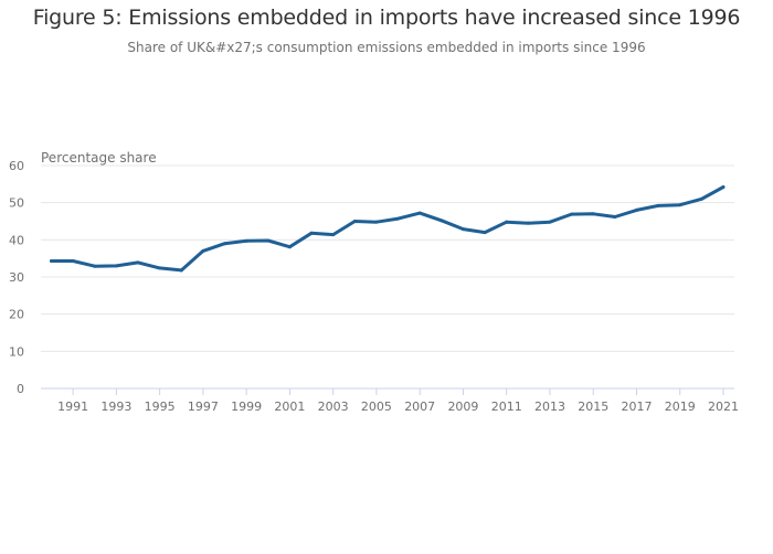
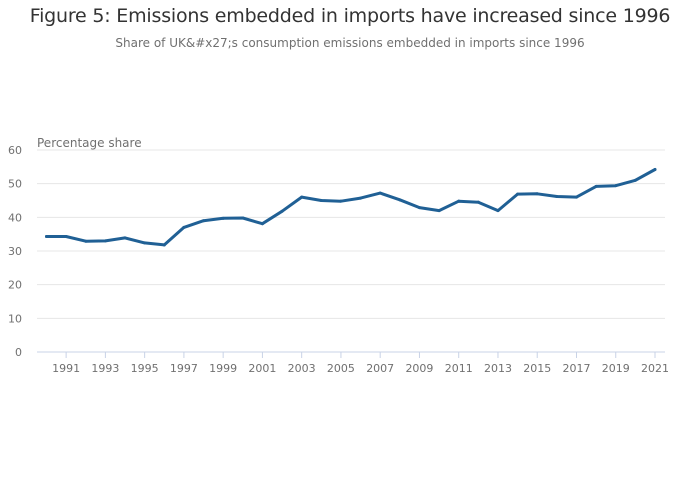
2003: 41 -> 46
2013: 45 -> 42
2017: 48 -> 46
